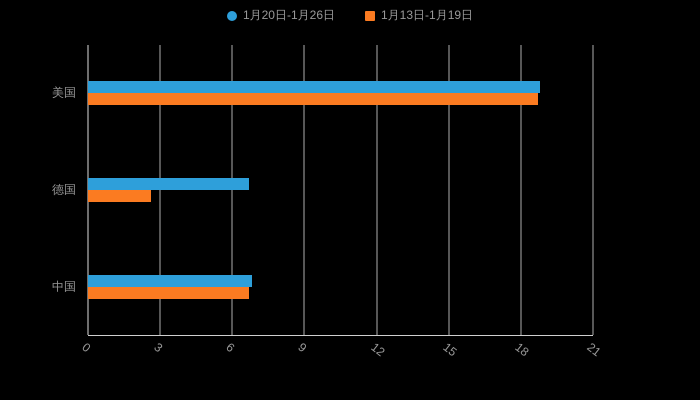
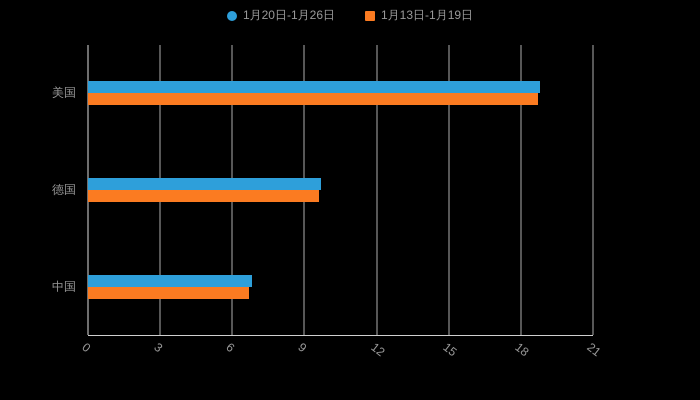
1月20日-1月26日/德国: 6.7 -> 9.7
1月13日-1月19日/德国: 2.6 -> 9.6
